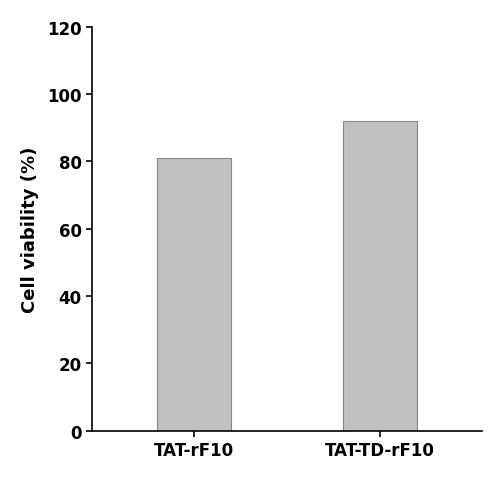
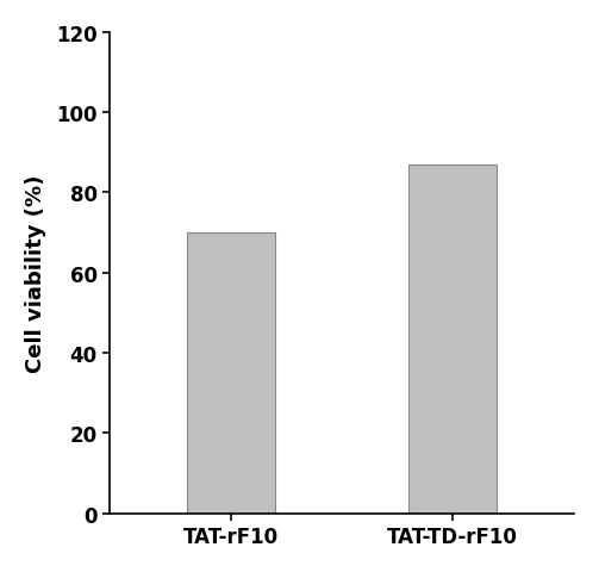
TAT-rF10: 81 -> 70
TAT-TD-rF10: 92 -> 87
